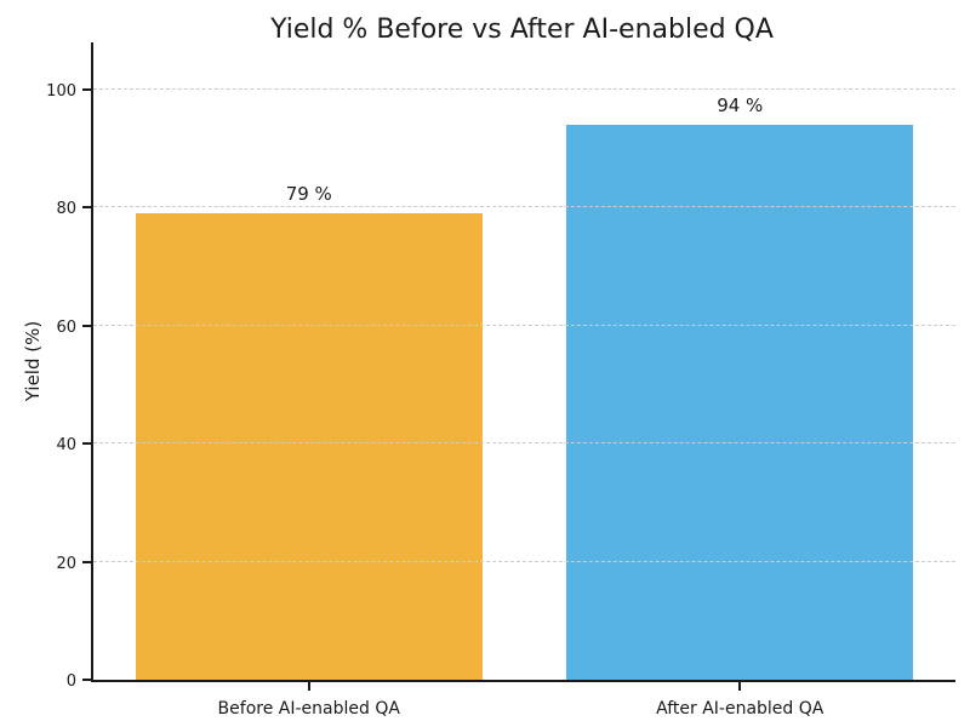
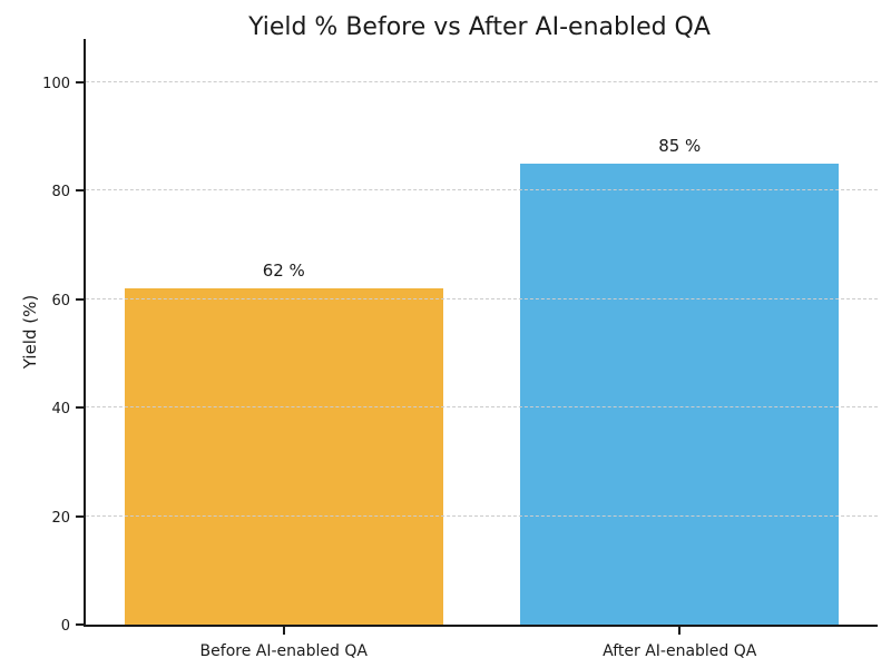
Before AI-enabled QA: 79 -> 62
After AI-enabled QA: 94 -> 85
